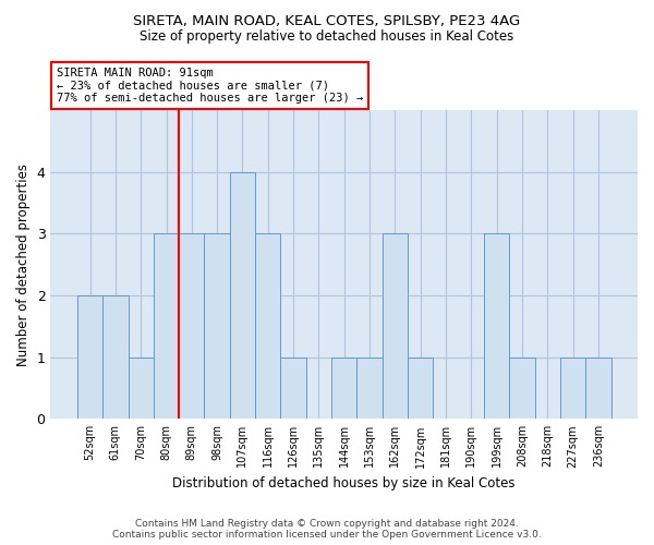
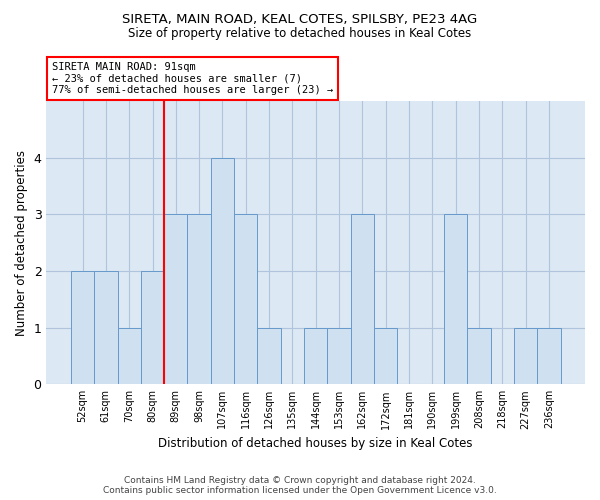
80sqm: 3 -> 2
